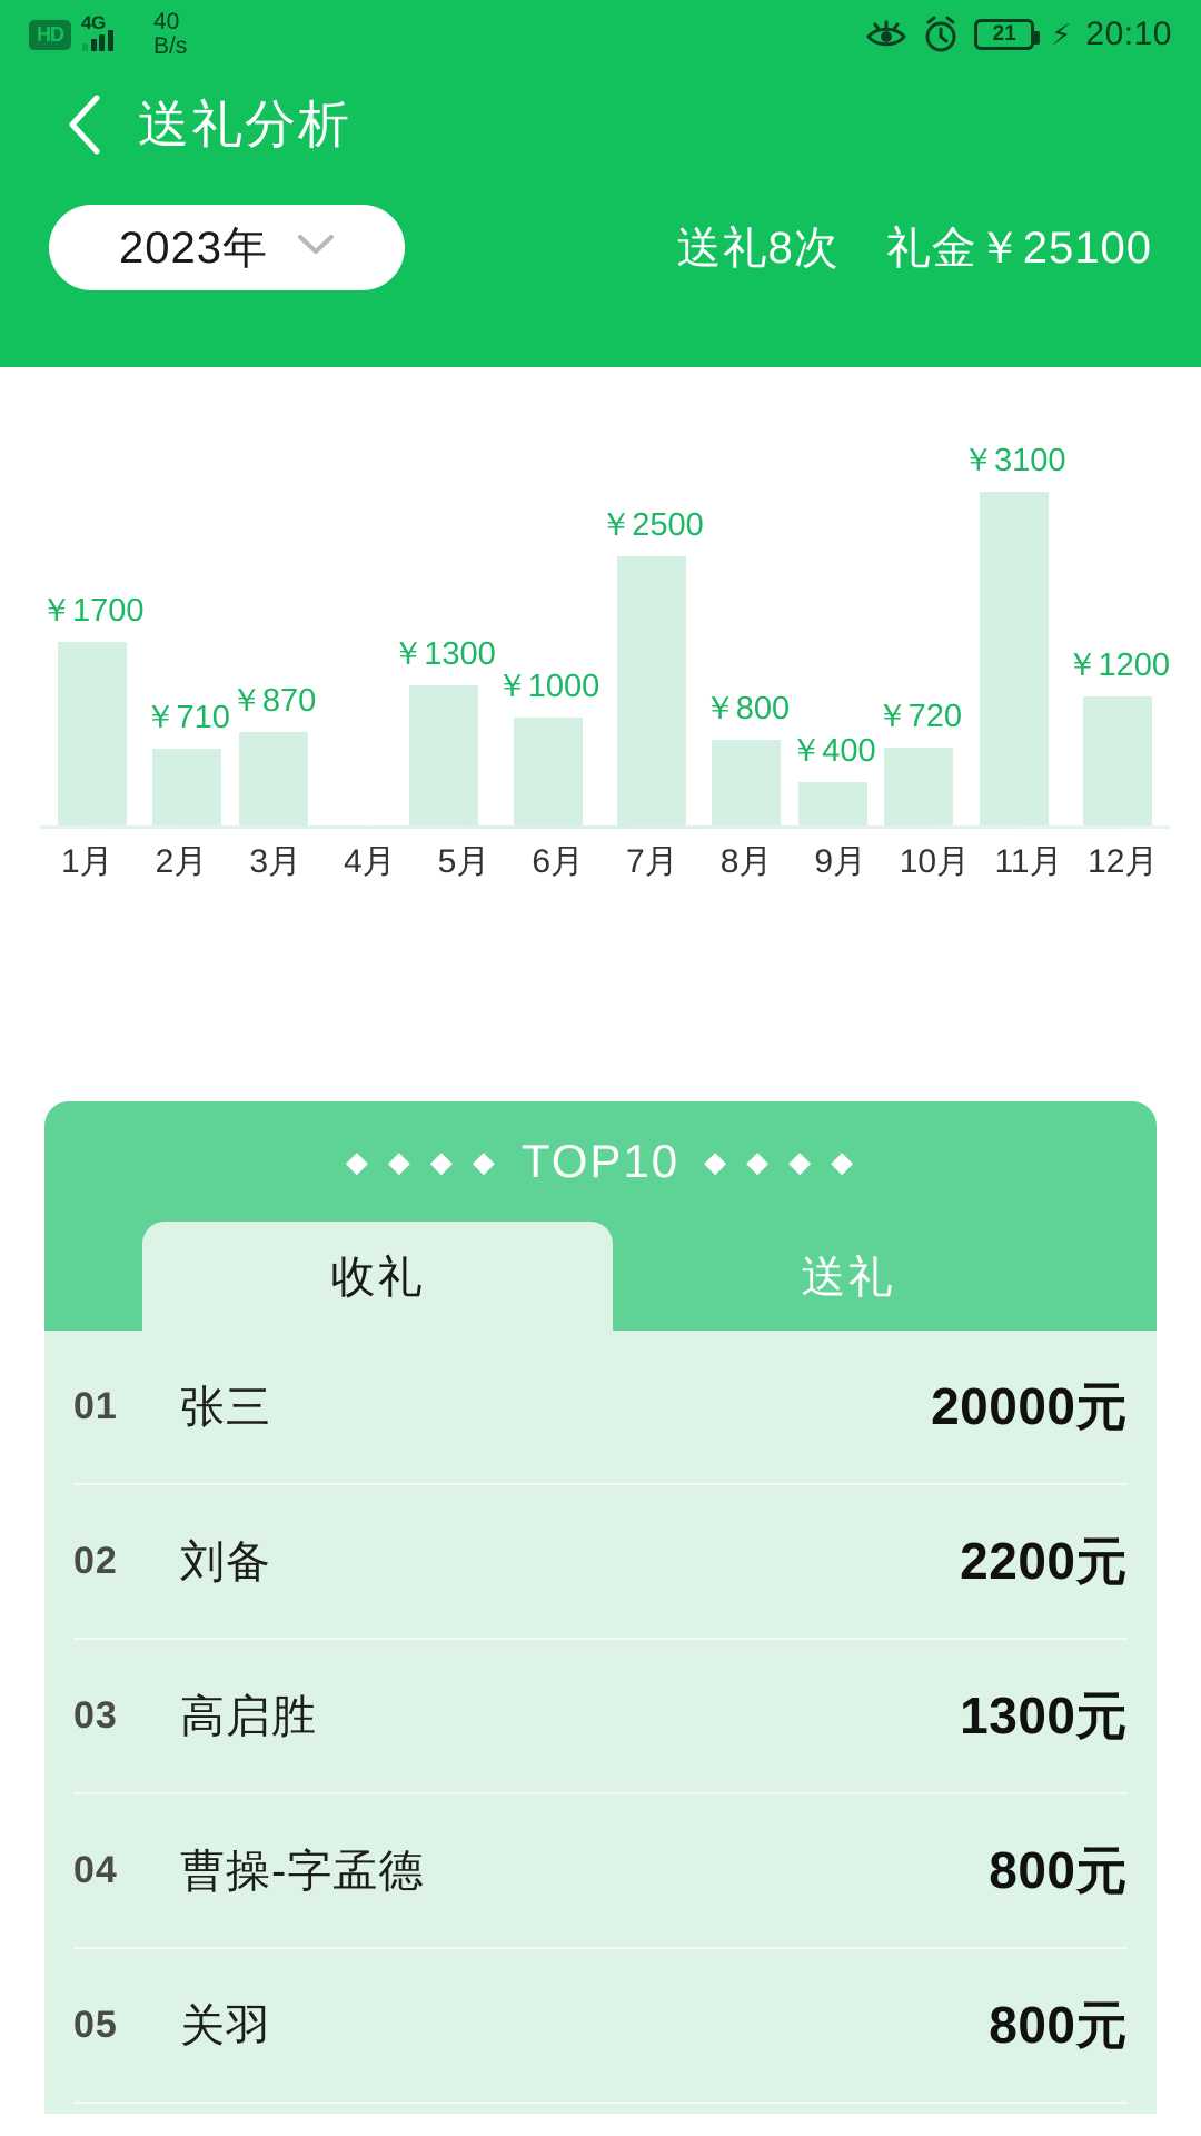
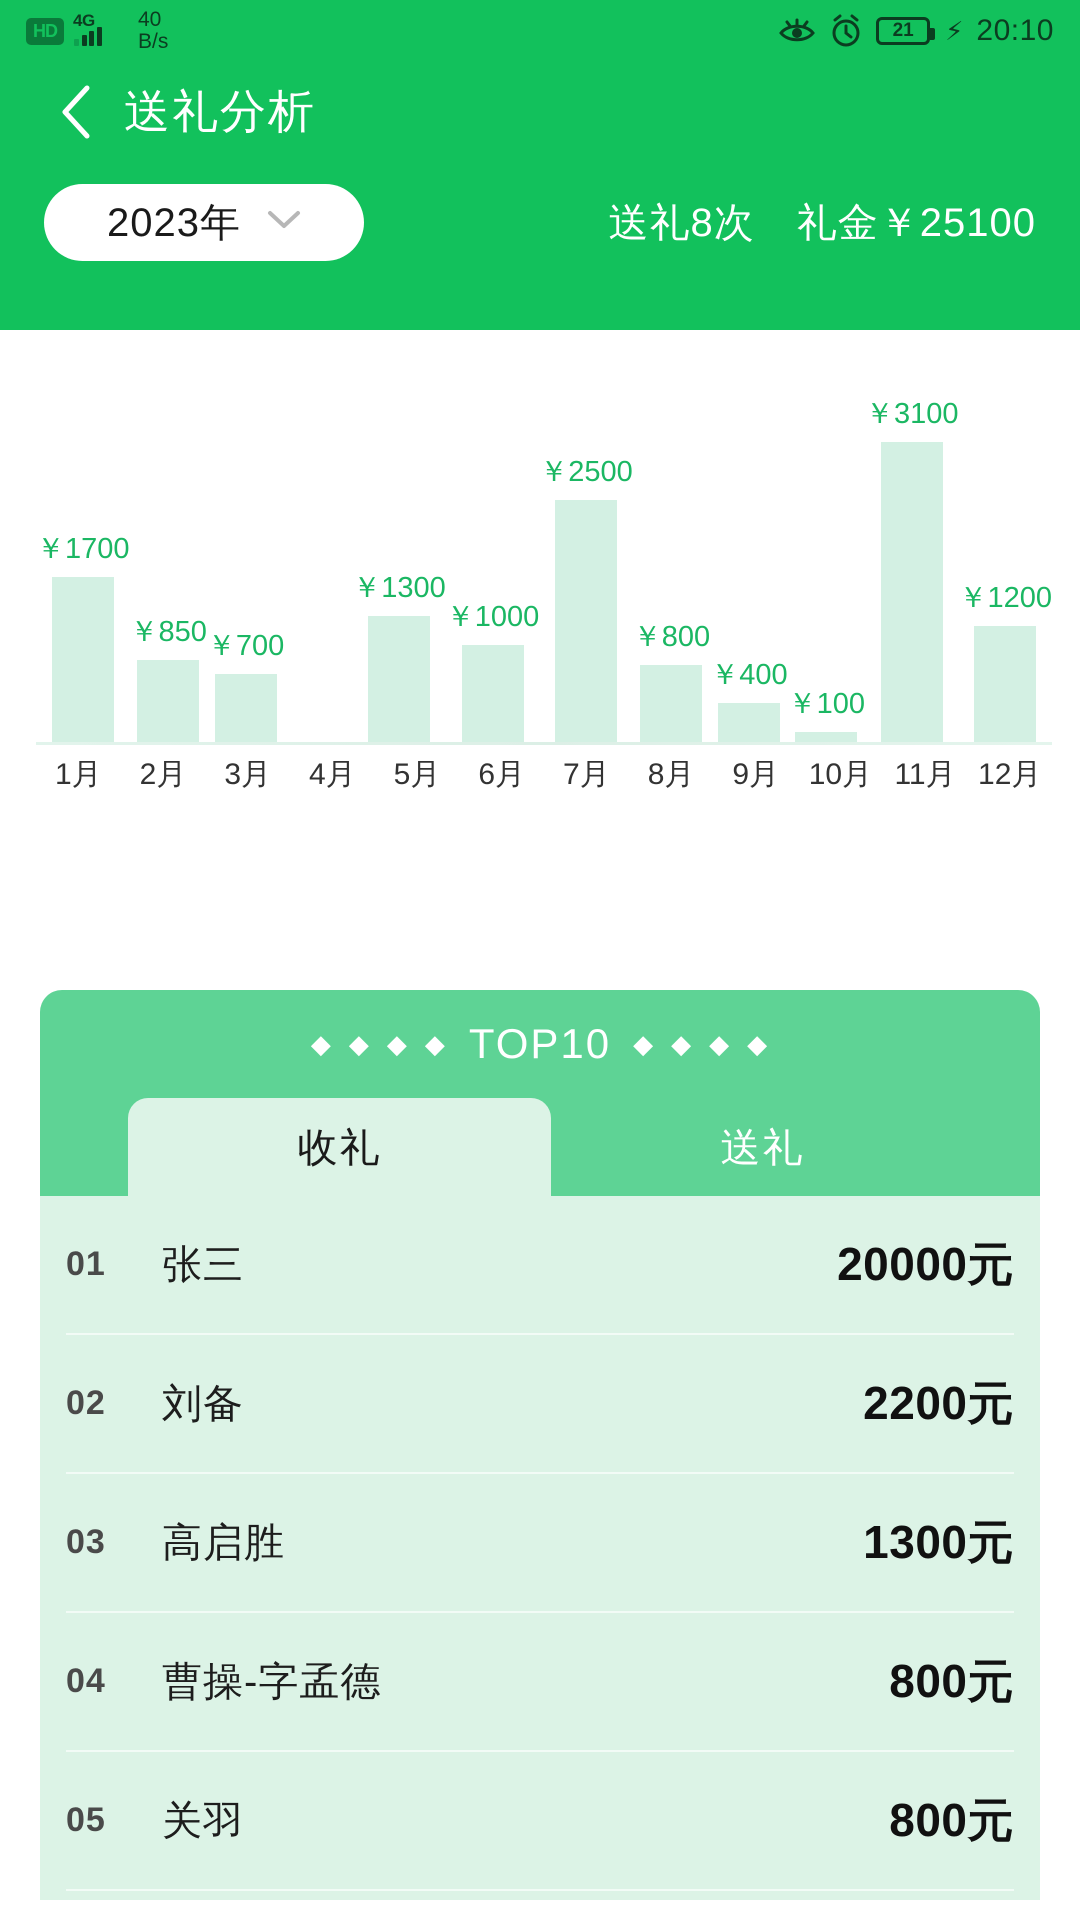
2月: 710 -> 850
3月: 870 -> 700
10月: 720 -> 100
